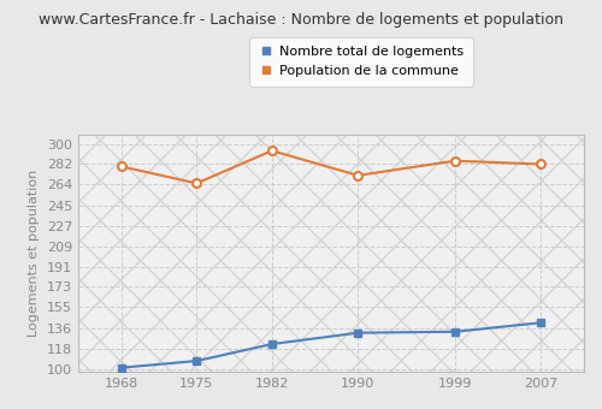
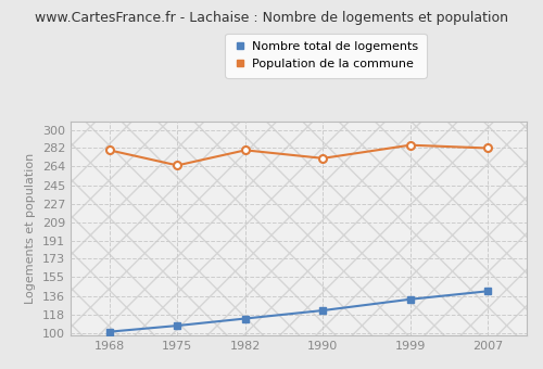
Nombre total de logements/1982: 122 -> 114
Population de la commune/1982: 294 -> 280
Nombre total de logements/1990: 132 -> 122
